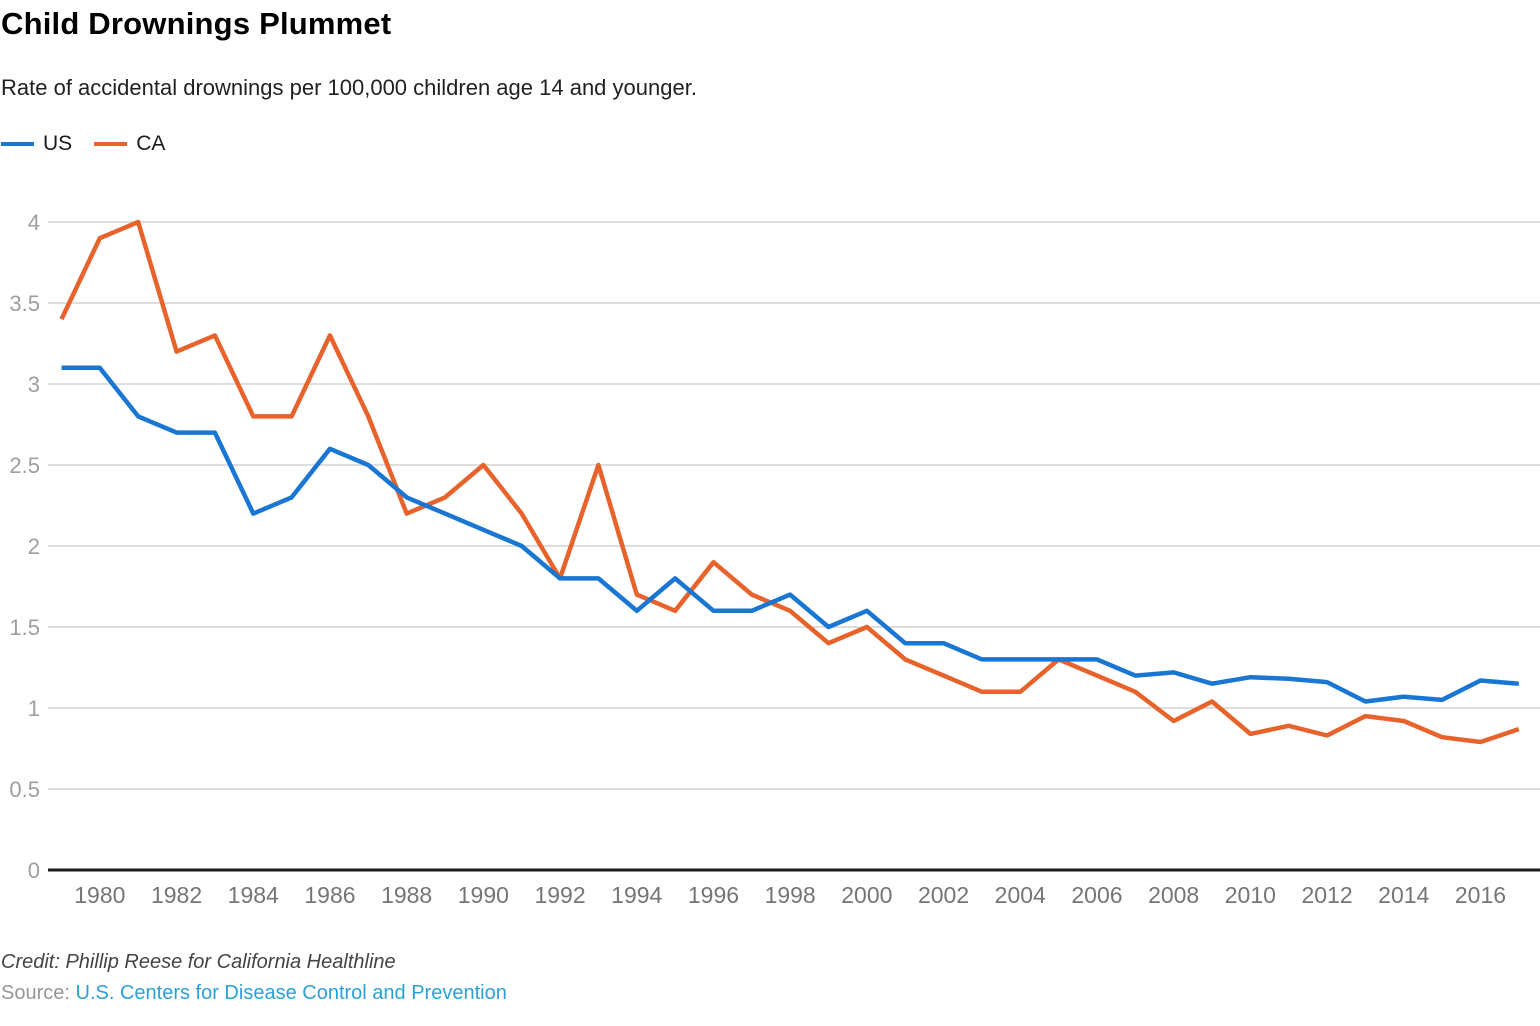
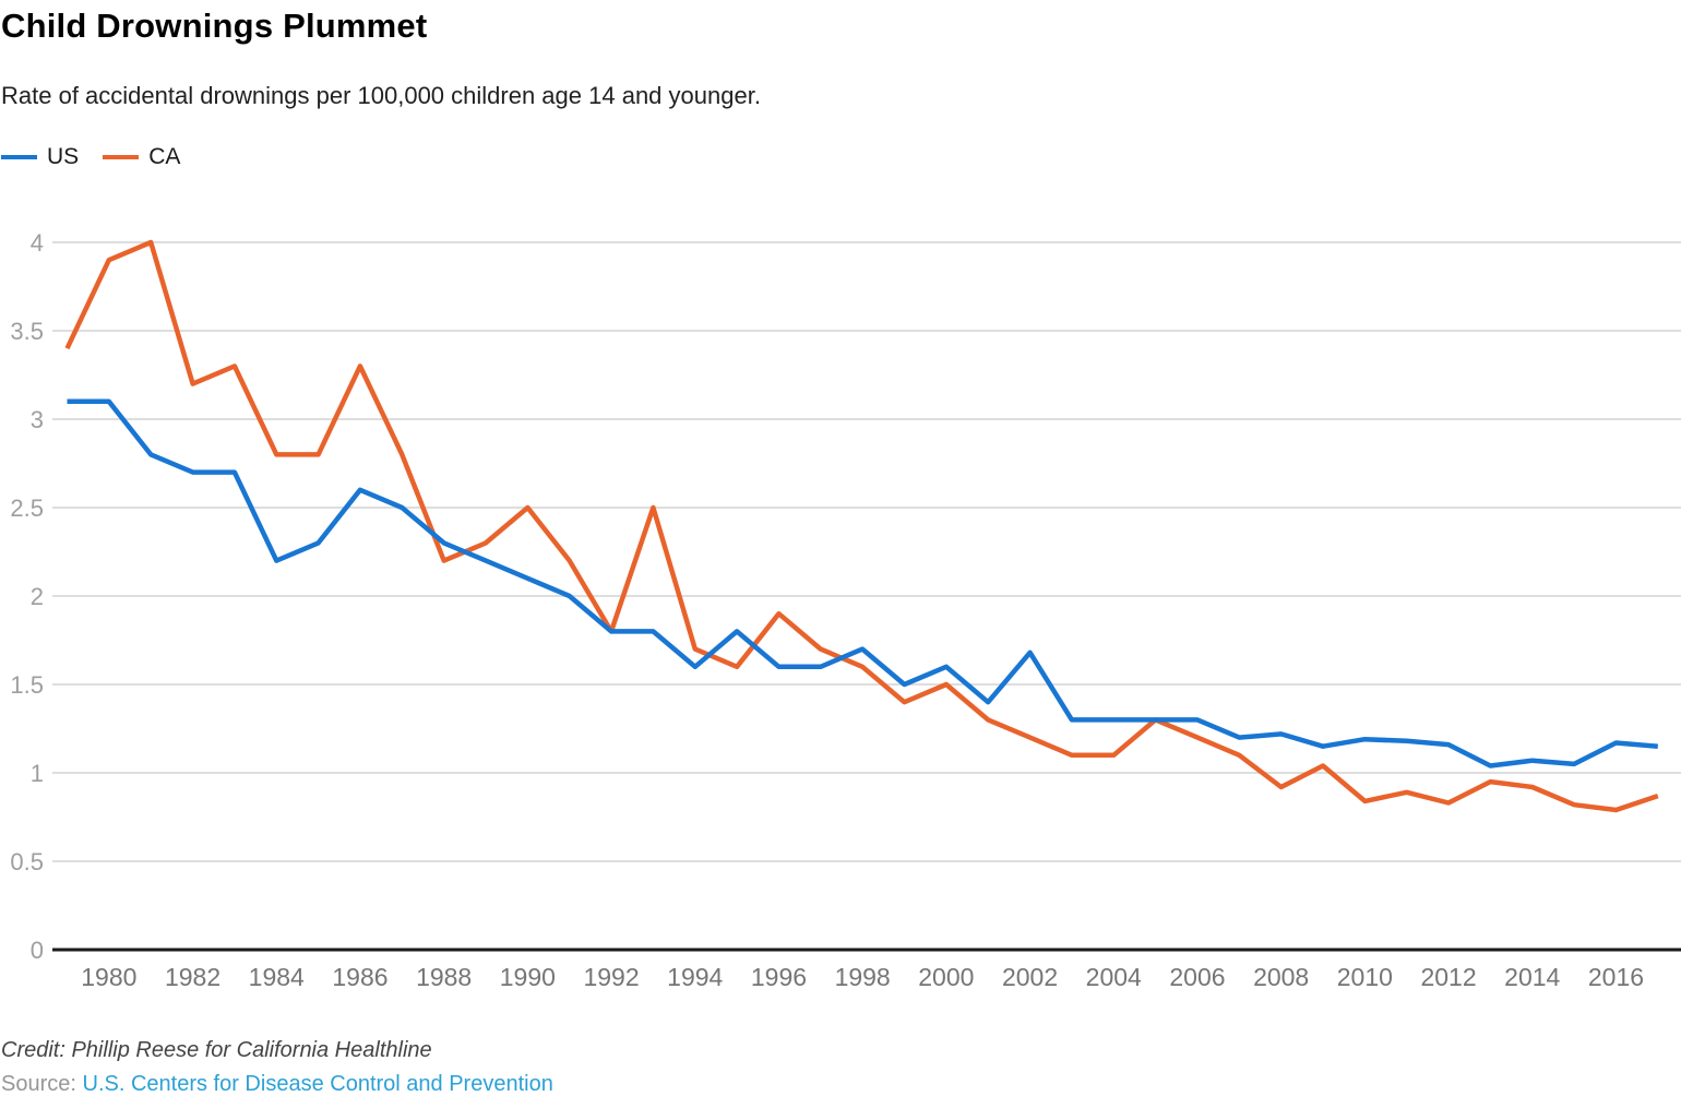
US/2002: 1.40 -> 1.68
